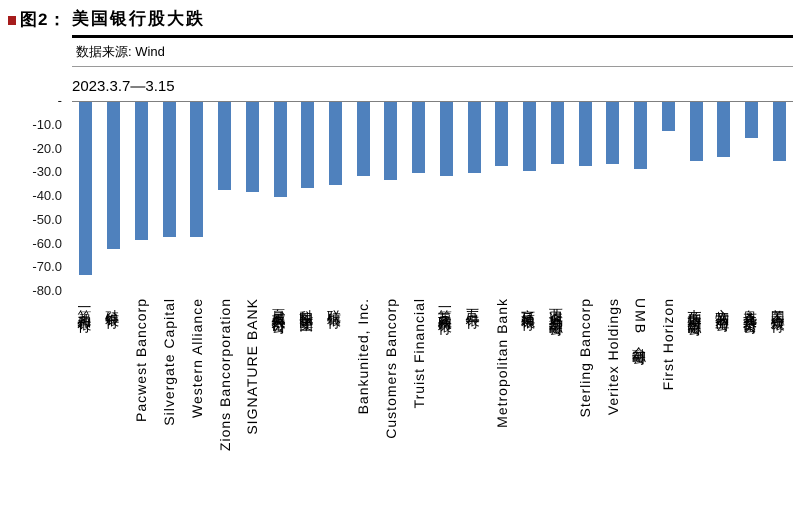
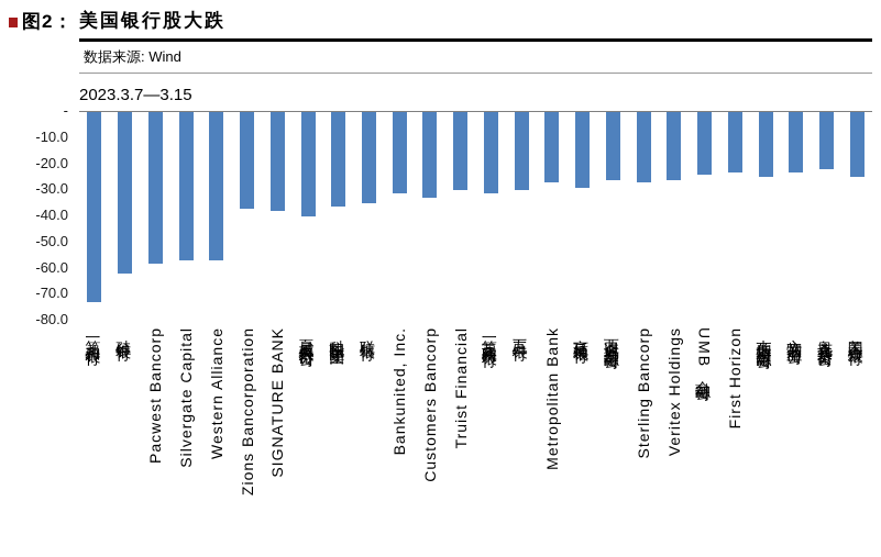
UMB金融公司: -28 -> -24
First Horizon: -12 -> -23
奥克文货贷公司: -15 -> -22
